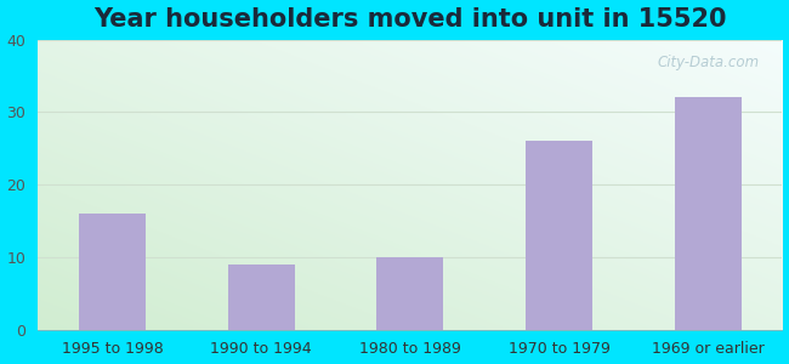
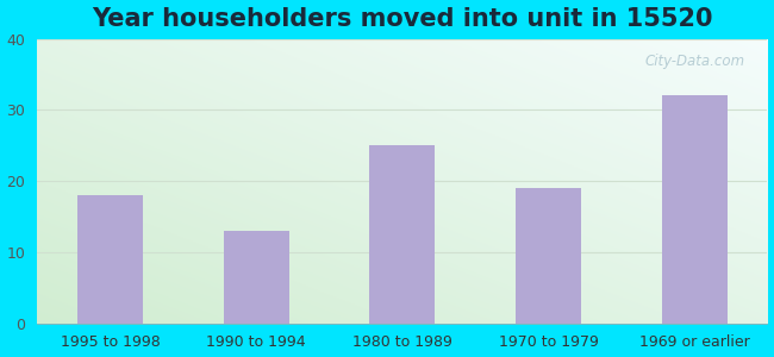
1995 to 1998: 16 -> 18
1990 to 1994: 9 -> 13
1980 to 1989: 10 -> 25
1970 to 1979: 26 -> 19
